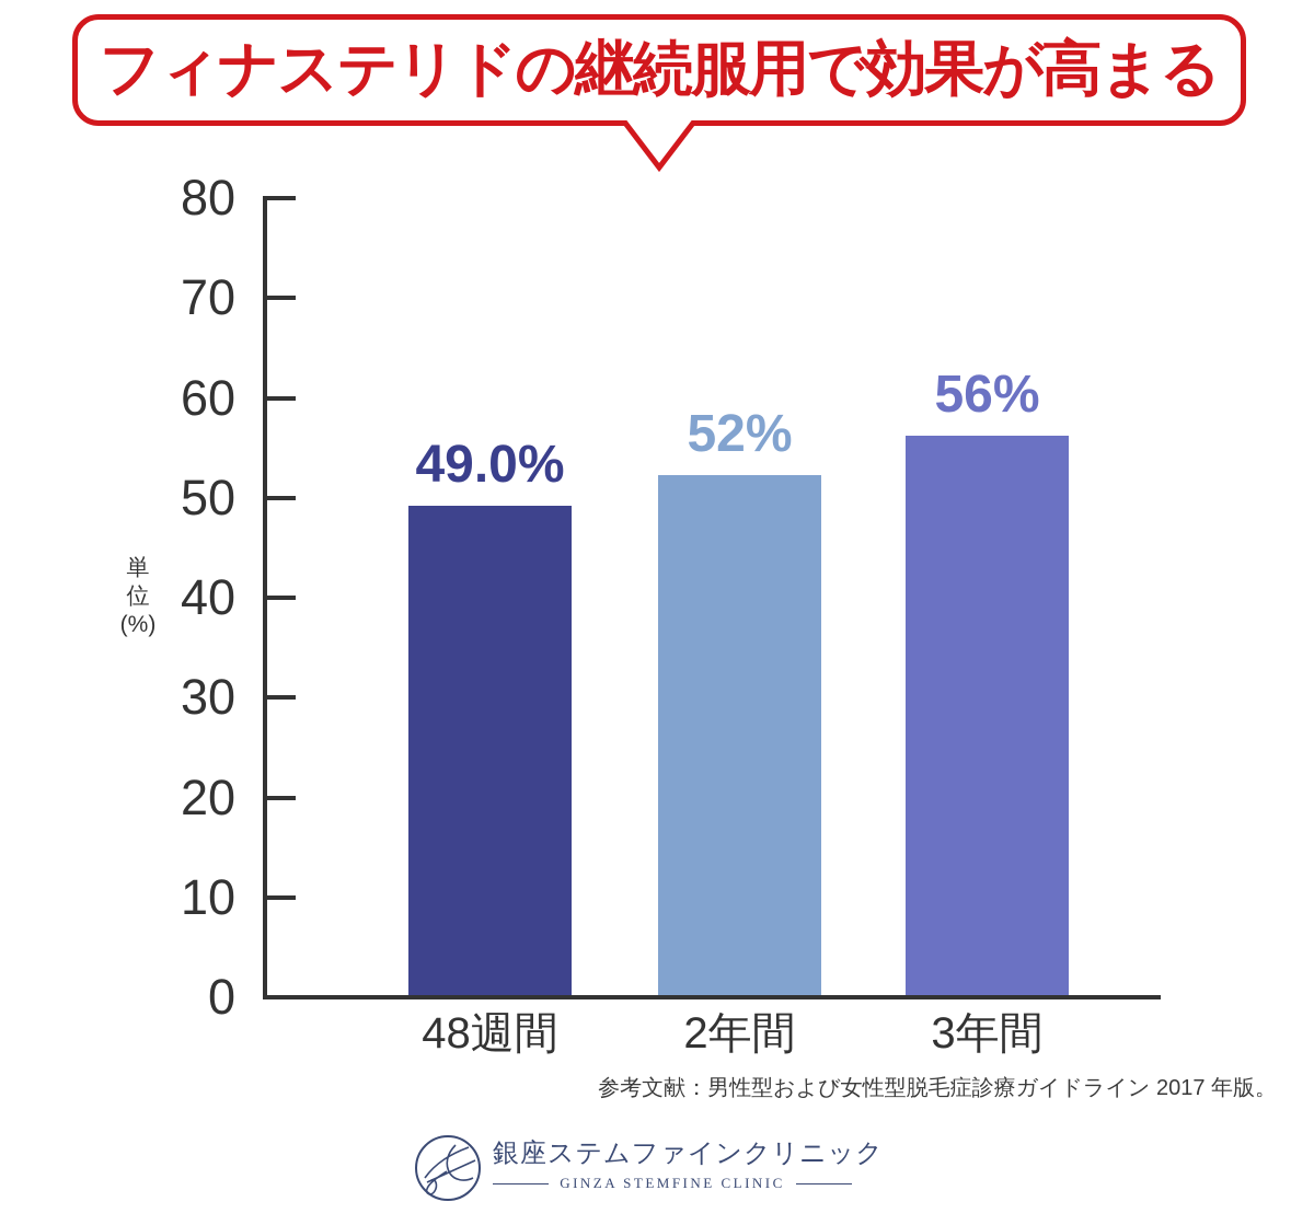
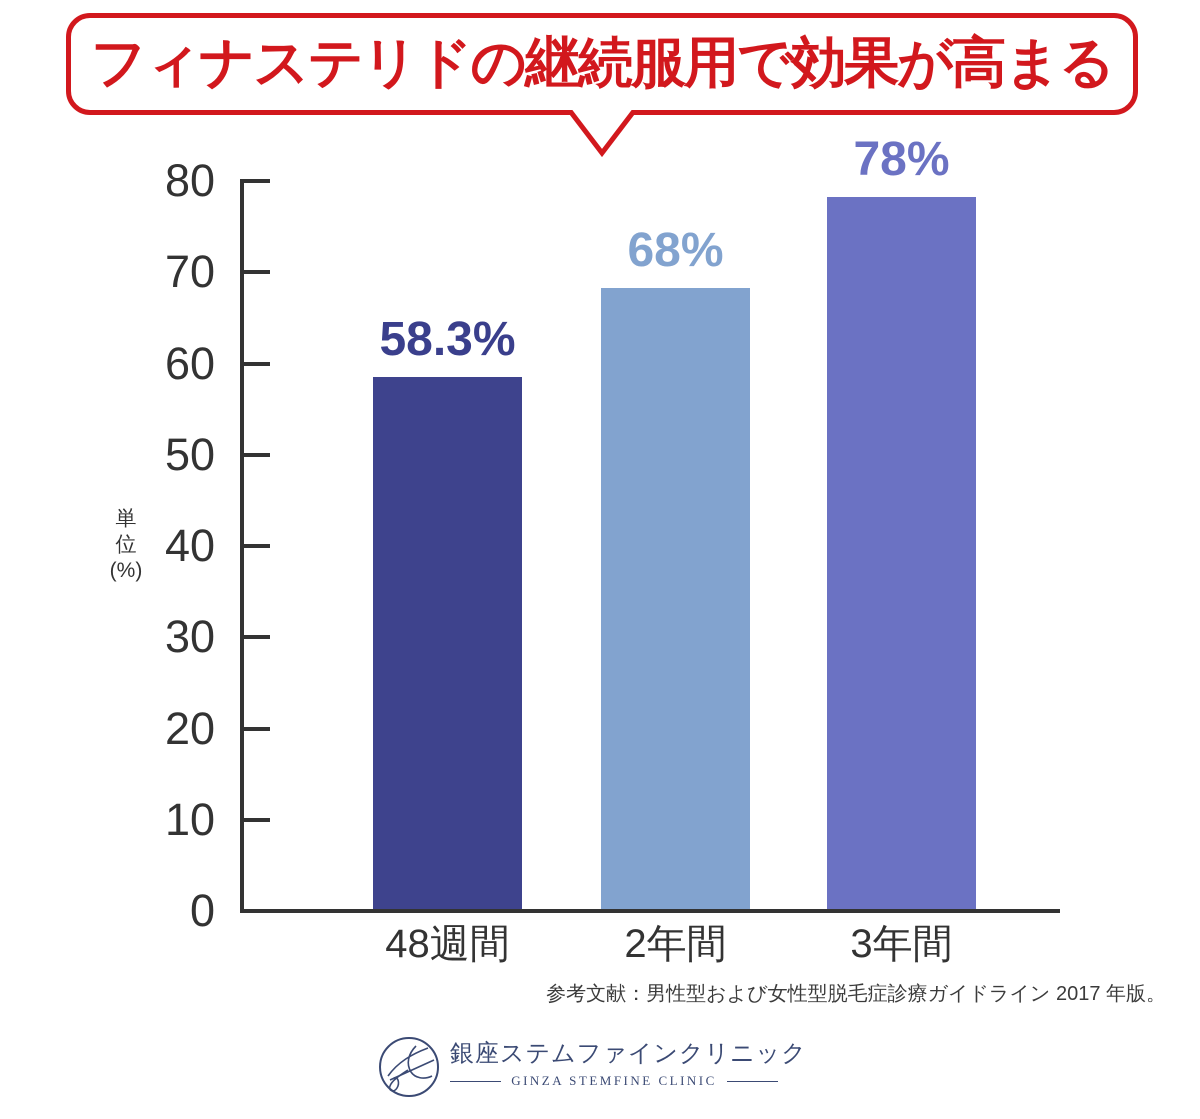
48週間: 49.0% -> 58.3%
2年間: 52% -> 68%
3年間: 56% -> 78%
